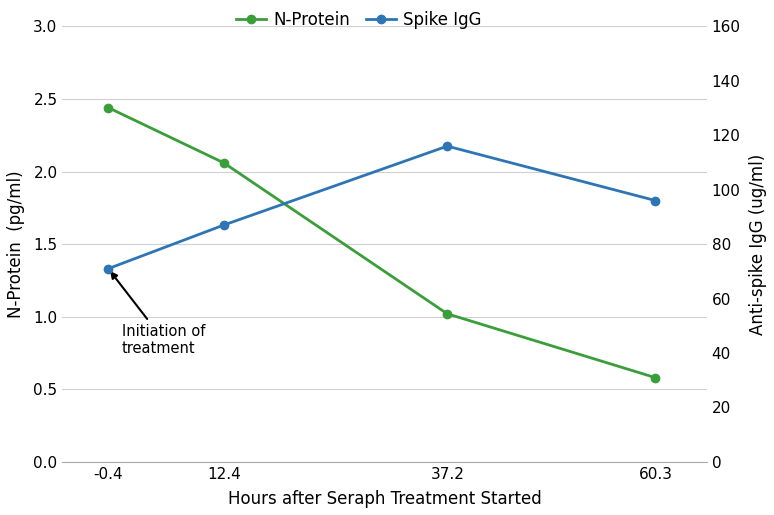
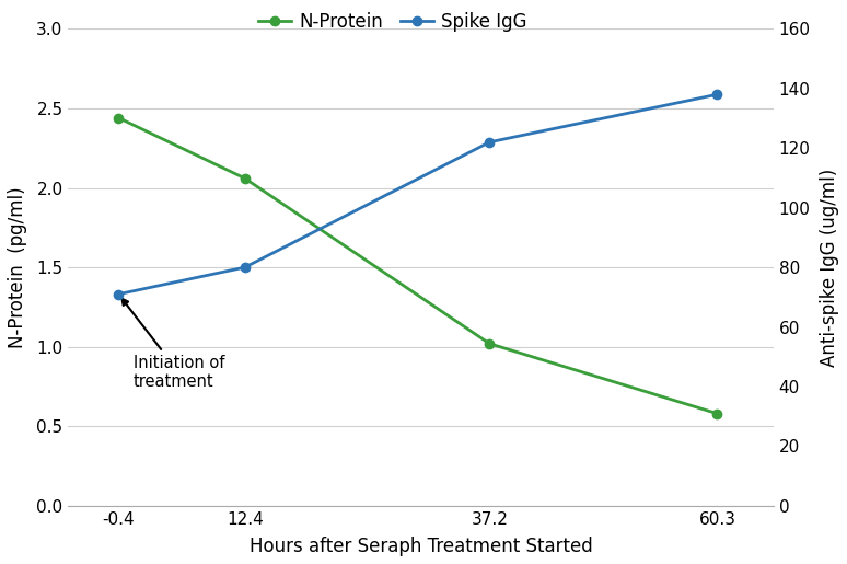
Spike IgG/12.4: 87 -> 80
Spike IgG/37.2: 116 -> 122
Spike IgG/60.3: 96 -> 138
